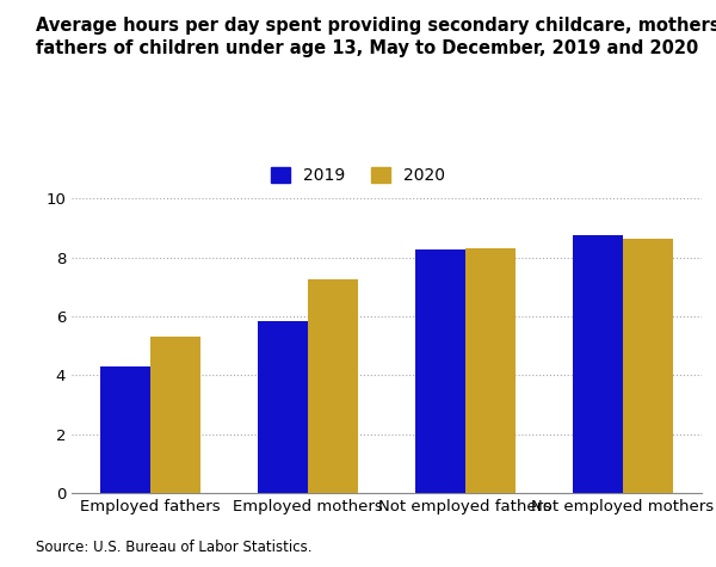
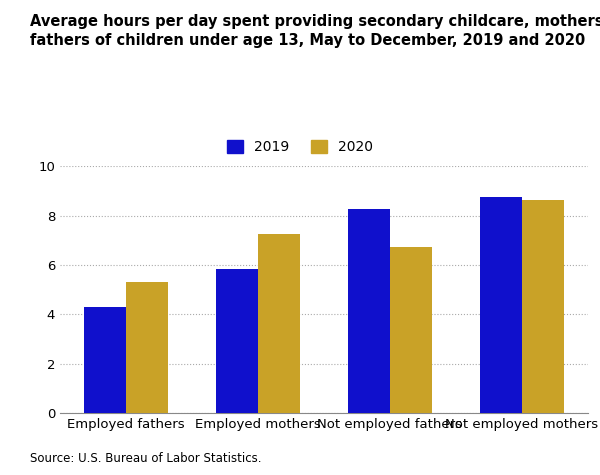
2020/Not employed fathers: 8.30 -> 6.75
